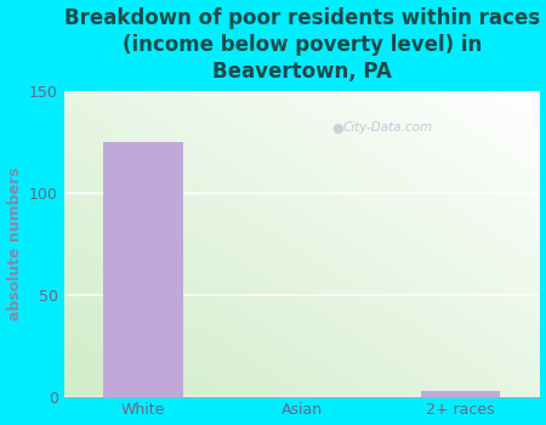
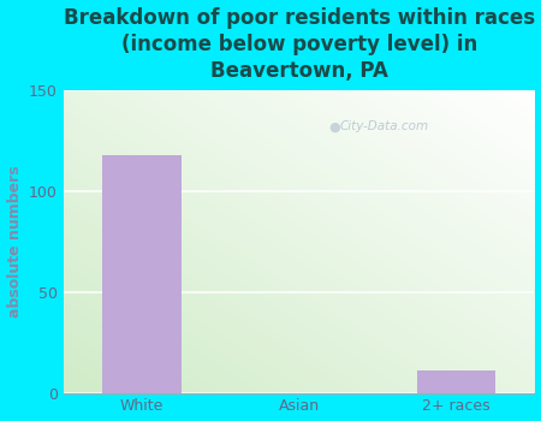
White: 125 -> 118
2+ races: 3 -> 11
